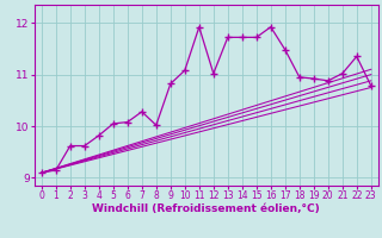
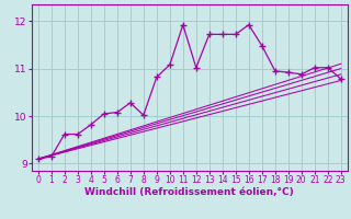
22: 11.35 -> 11.02
